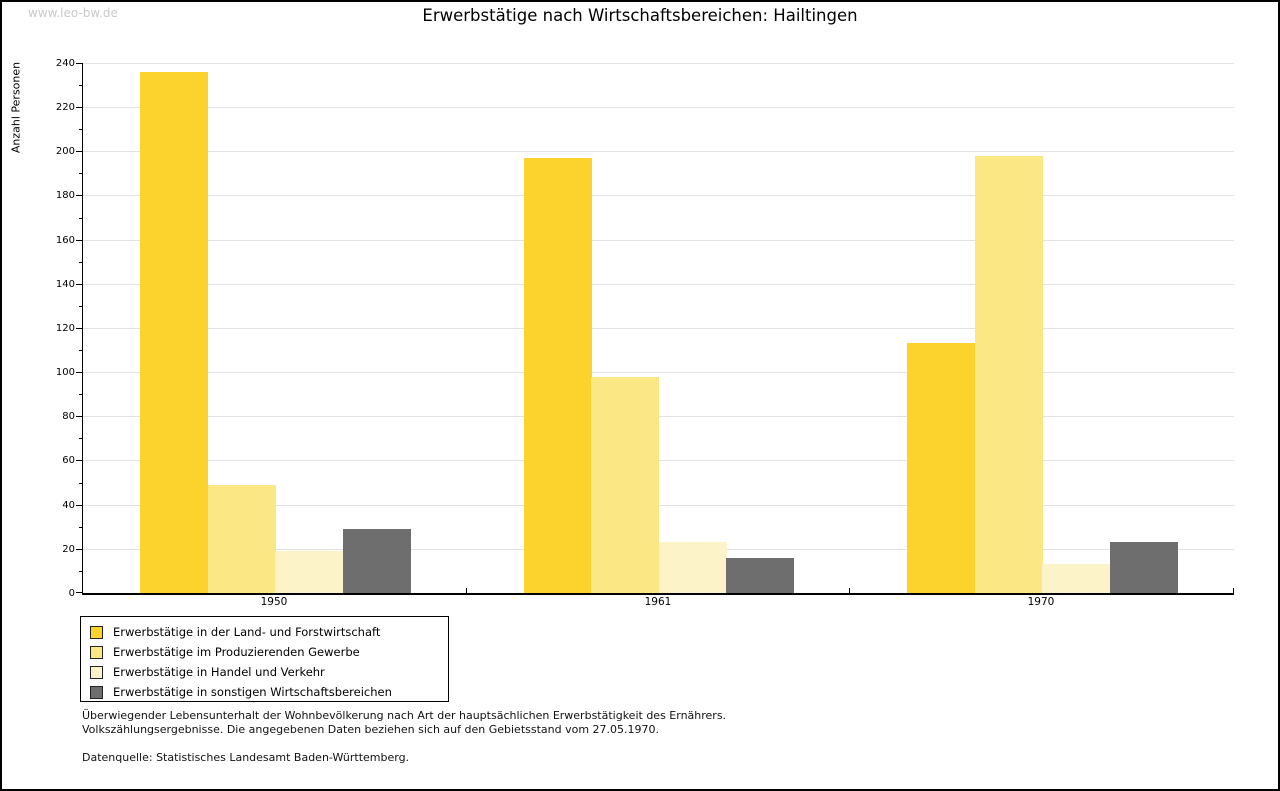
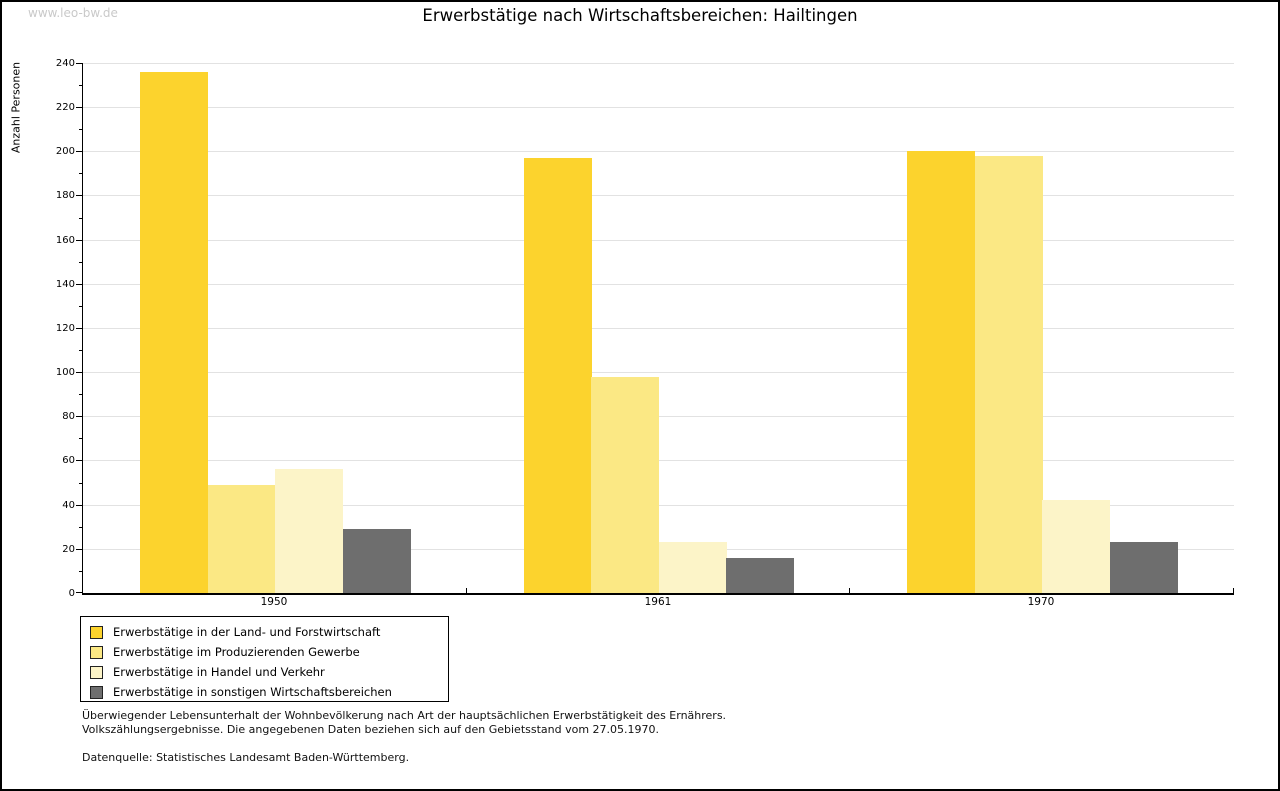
Erwerbstätige in Handel und Verkehr/1950: 19 -> 56
Erwerbstätige in der Land- und Forstwirtschaft/1970: 113 -> 200
Erwerbstätige in Handel und Verkehr/1970: 13 -> 42
